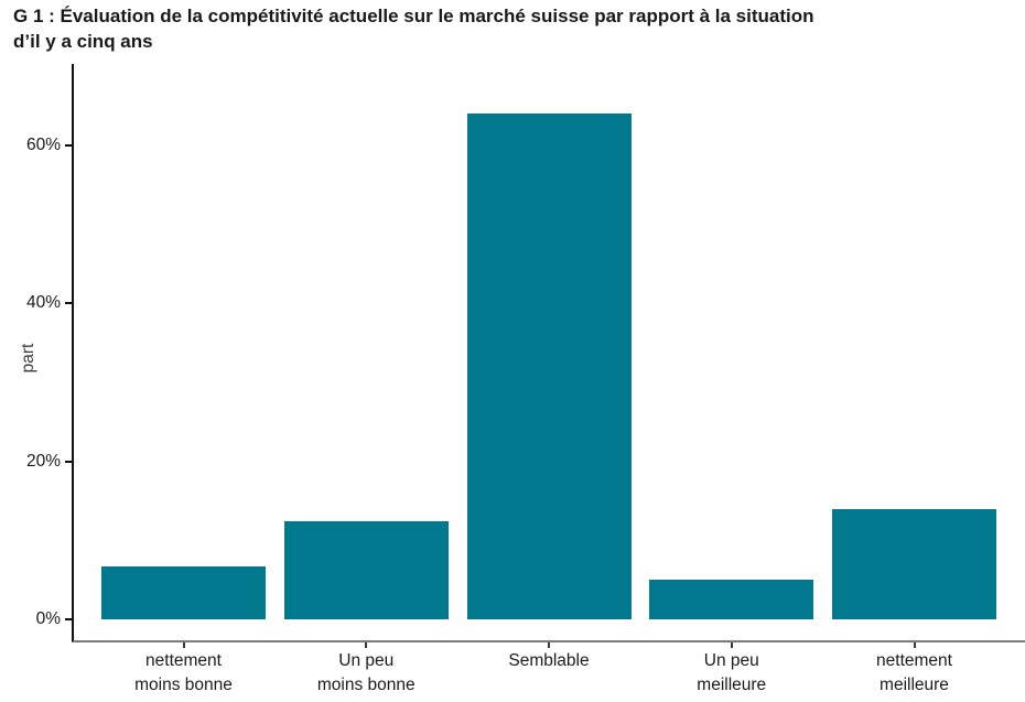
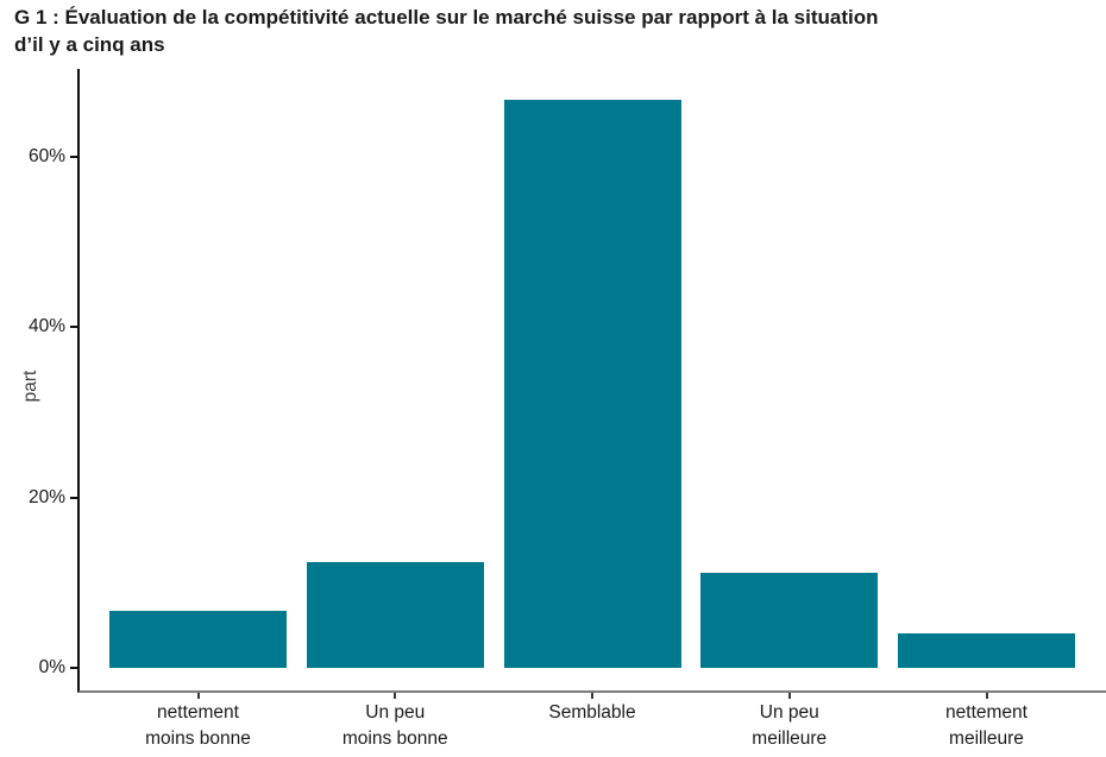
Semblable: 64% -> 67%
Un peu meilleure: 5% -> 11%
nettement meilleure: 14% -> 4%
